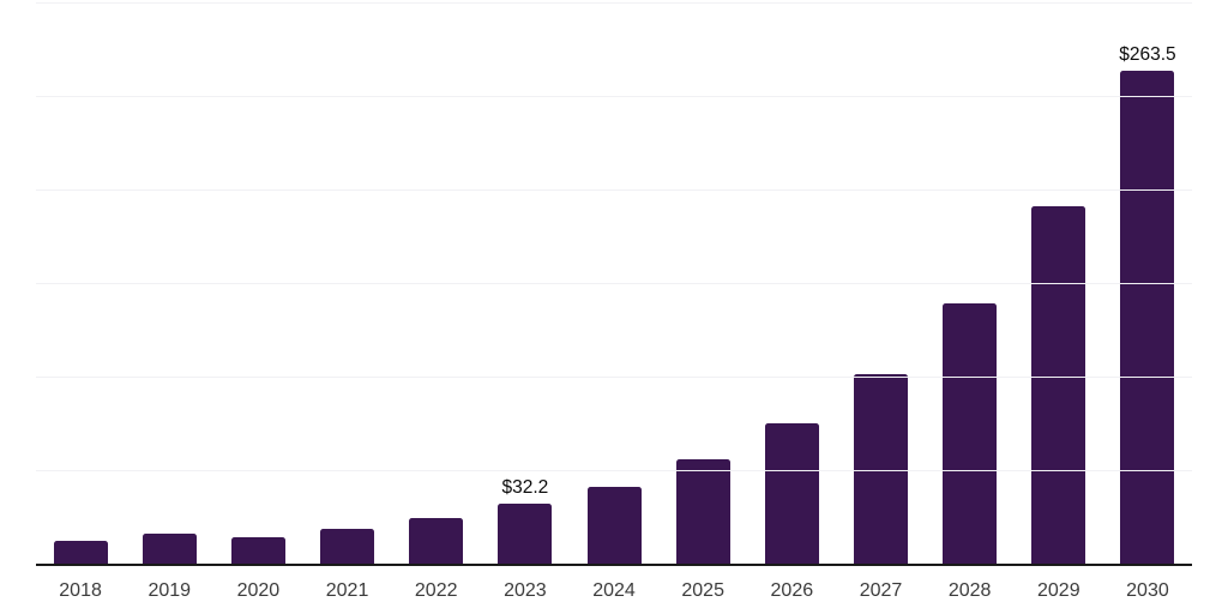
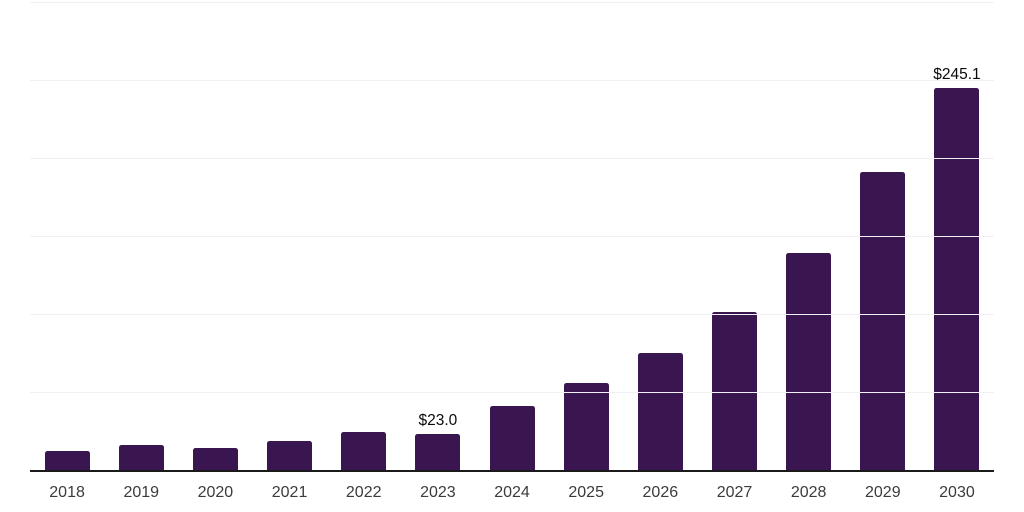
2023: $32.2 -> $23.0
2030: $263.5 -> $245.1
